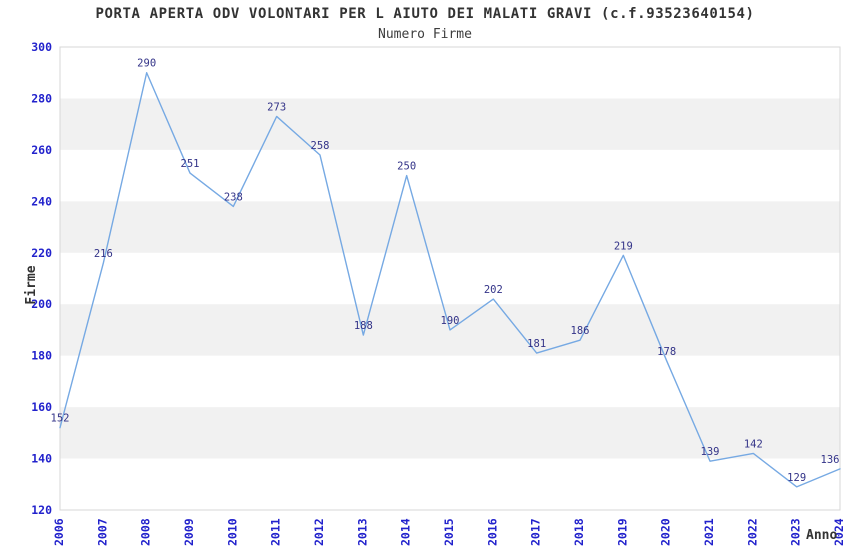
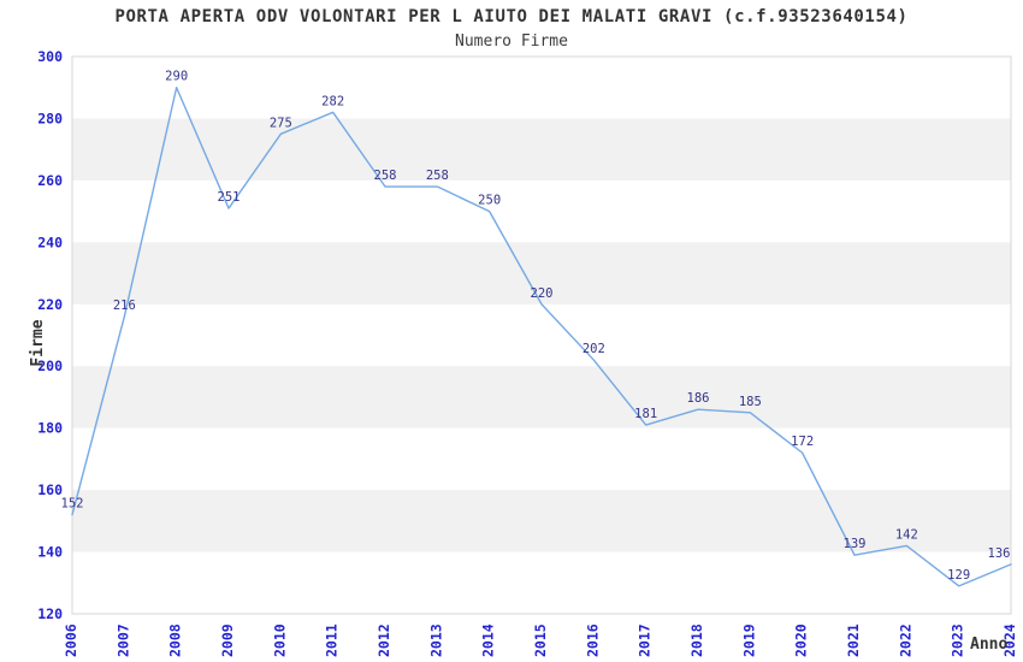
2010: 238 -> 275
2011: 273 -> 282
2013: 188 -> 258
2015: 190 -> 220
2019: 219 -> 185
2020: 178 -> 172
